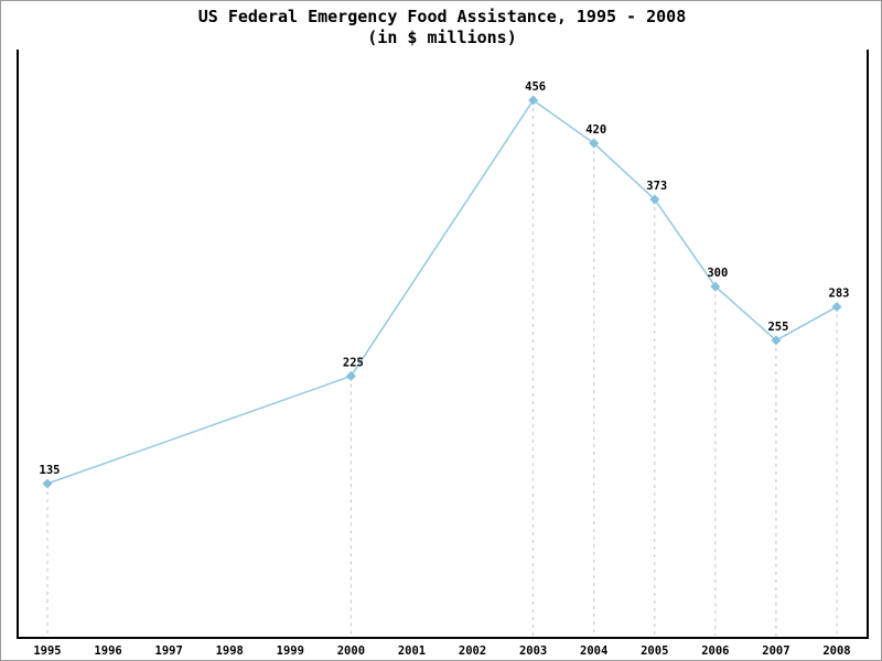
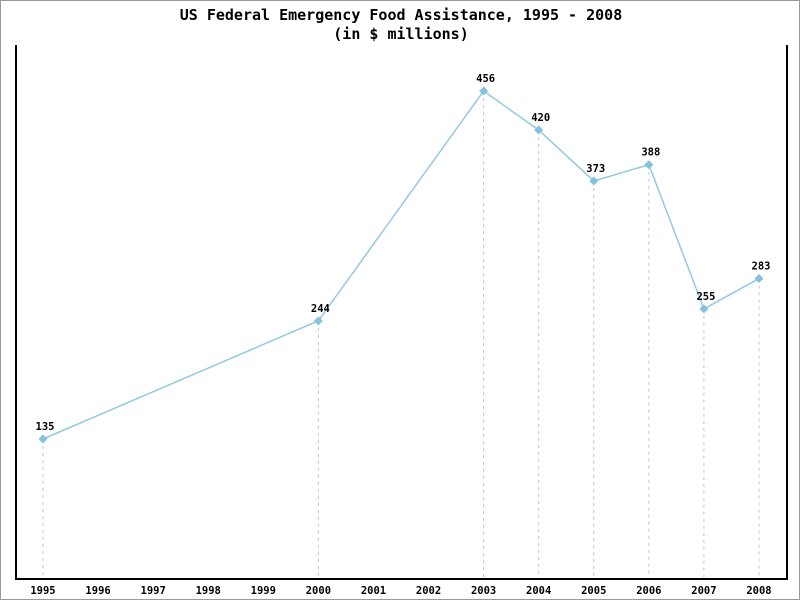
2000: 225 -> 244
2006: 300 -> 388
